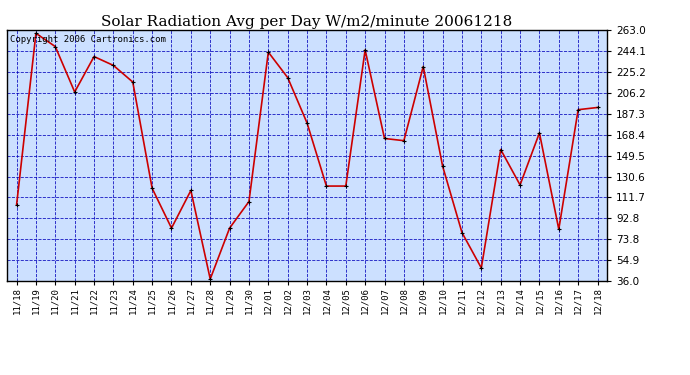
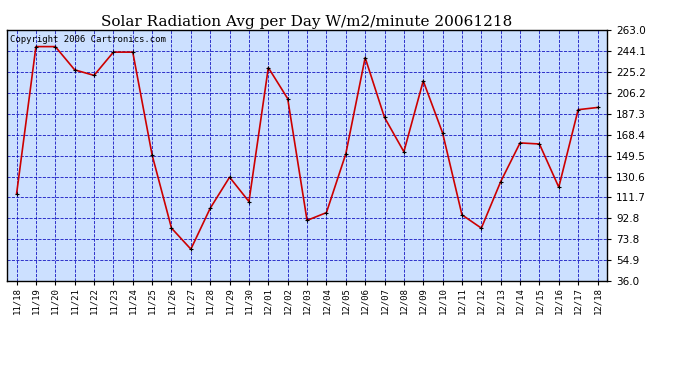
11/18: 105 -> 115
11/19: 260 -> 248
11/21: 207 -> 227
11/22: 239 -> 222
11/23: 231 -> 243
11/24: 216 -> 243
11/25: 120 -> 150
11/27: 118 -> 65
11/28: 38 -> 102
11/29: 84 -> 130
12/01: 243 -> 229
12/02: 220 -> 201
12/03: 179 -> 91
12/04: 122 -> 98
12/05: 122 -> 151
12/06: 245 -> 238
12/07: 165 -> 184
12/08: 163 -> 153
12/09: 230 -> 217
12/10: 140 -> 170
12/11: 80 -> 96
12/12: 48 -> 84
12/13: 155 -> 126
12/14: 123 -> 161
12/15: 170 -> 160
12/16: 83 -> 121
